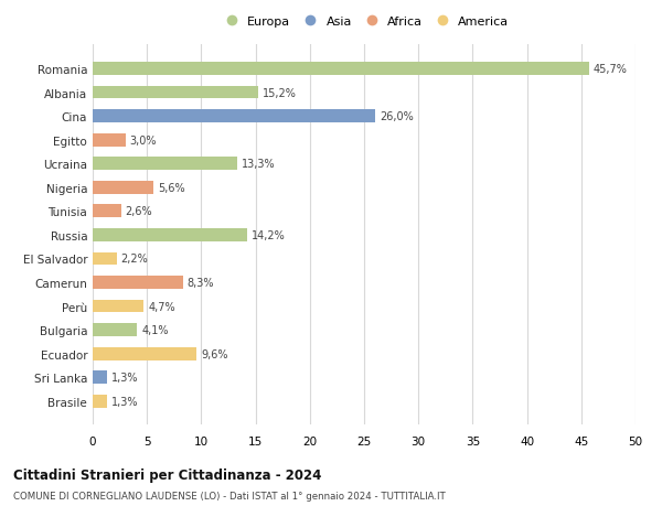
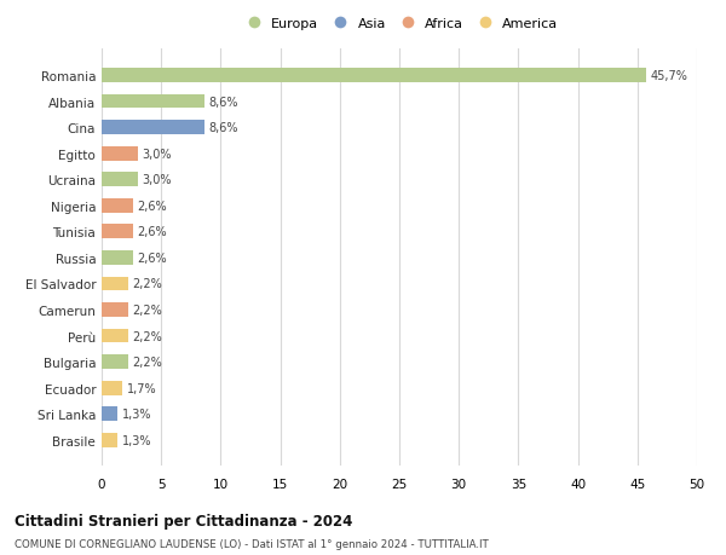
Albania: 15,2% -> 8,6%
Cina: 26,0% -> 8,6%
Ucraina: 13,3% -> 3,0%
Nigeria: 5,6% -> 2,6%
Russia: 14,2% -> 2,6%
Camerun: 8,3% -> 2,2%
Perù: 4,7% -> 2,2%
Bulgaria: 4,1% -> 2,2%
Ecuador: 9,6% -> 1,7%
